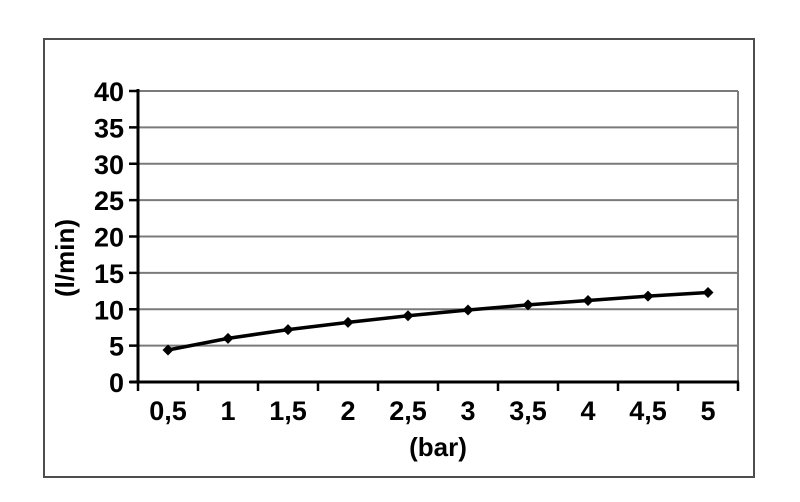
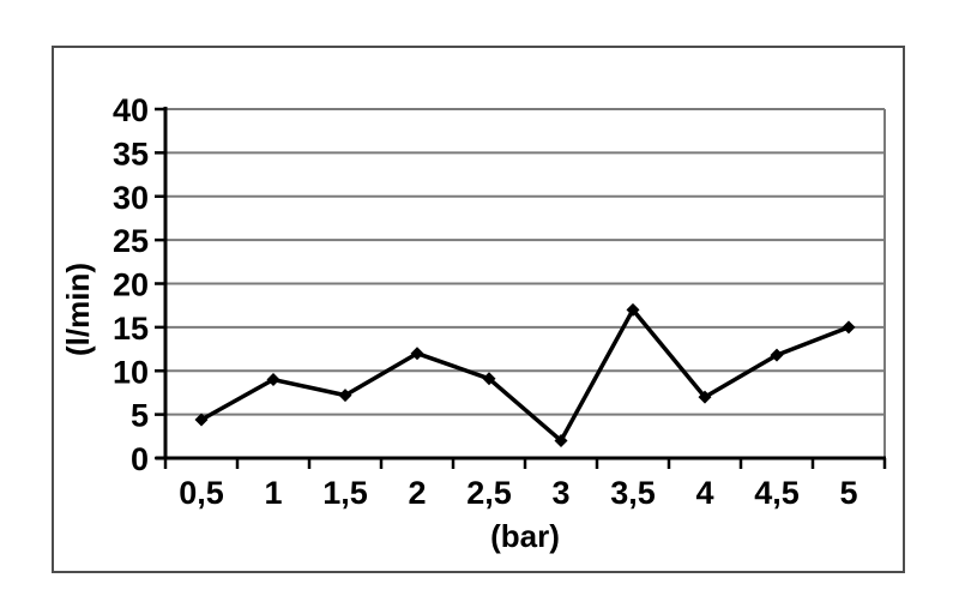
1: 6 -> 9
2: 8 -> 12
3: 10 -> 2
3,5: 11 -> 17
4: 11 -> 7
5: 12 -> 15
